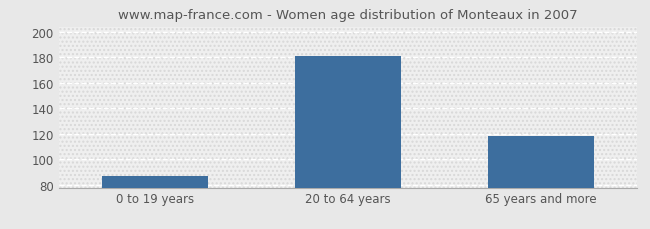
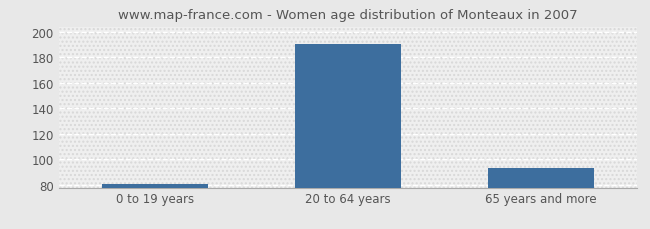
0 to 19 years: 87 -> 81
20 to 64 years: 181 -> 190
65 years and more: 118 -> 93
